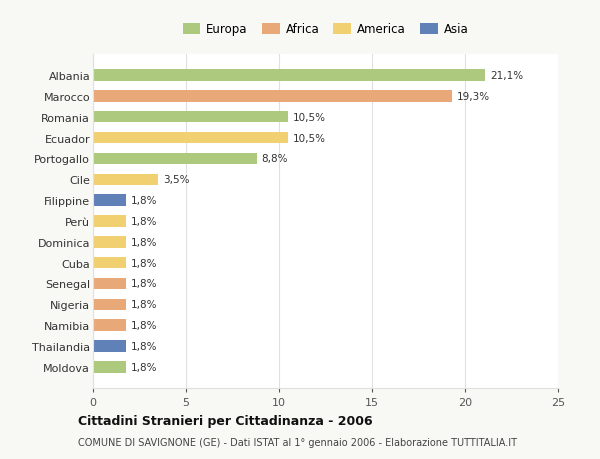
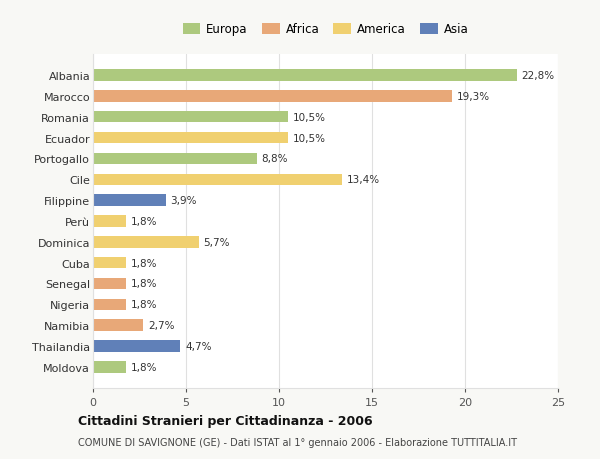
Albania: 21,1% -> 22,8%
Cile: 3,5% -> 13,4%
Filippine: 1,8% -> 3,9%
Dominica: 1,8% -> 5,7%
Namibia: 1,8% -> 2,7%
Thailandia: 1,8% -> 4,7%
